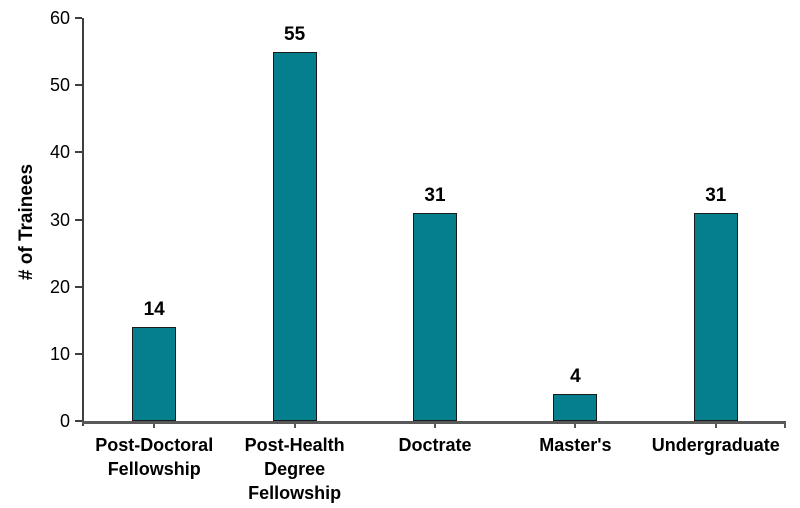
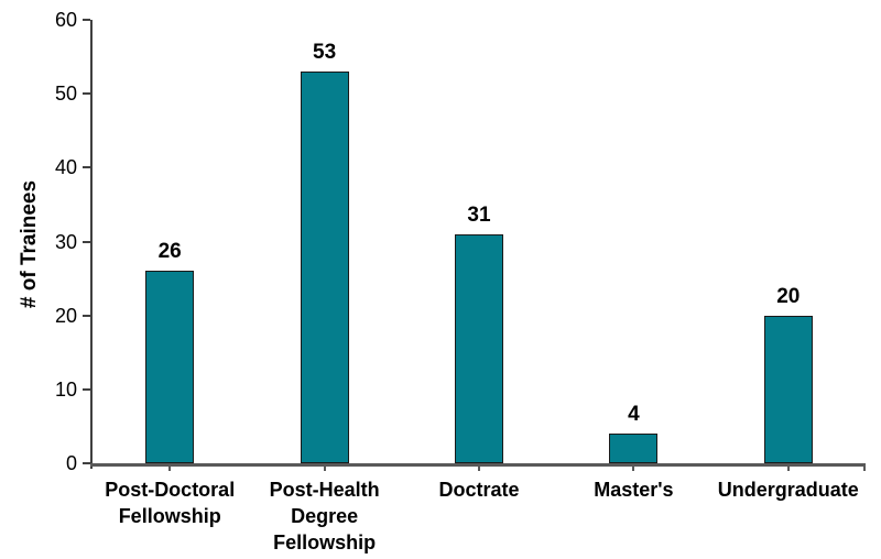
Post-Doctoral Fellowship: 14 -> 26
Post-Health Degree Fellowship: 55 -> 53
Undergraduate: 31 -> 20
